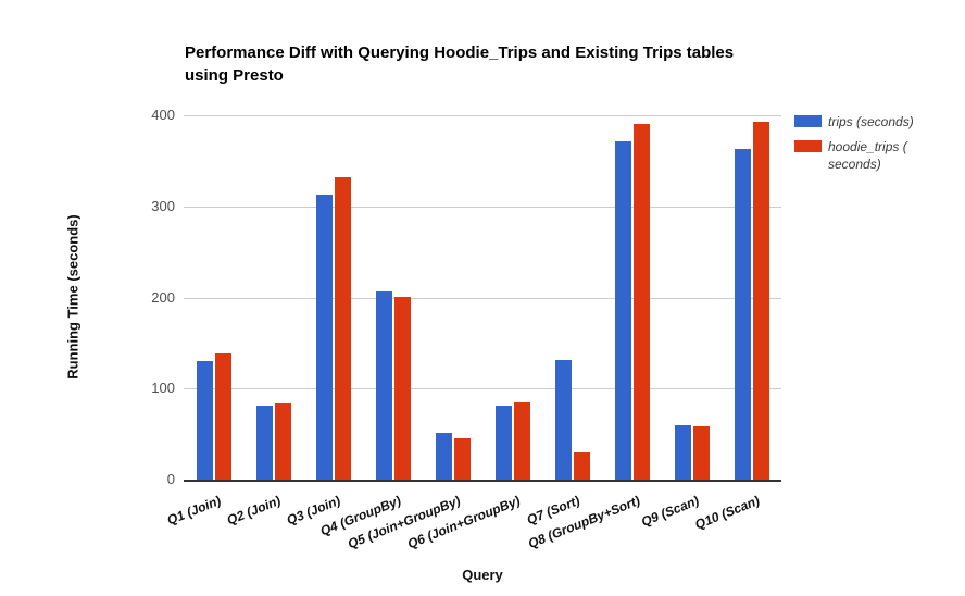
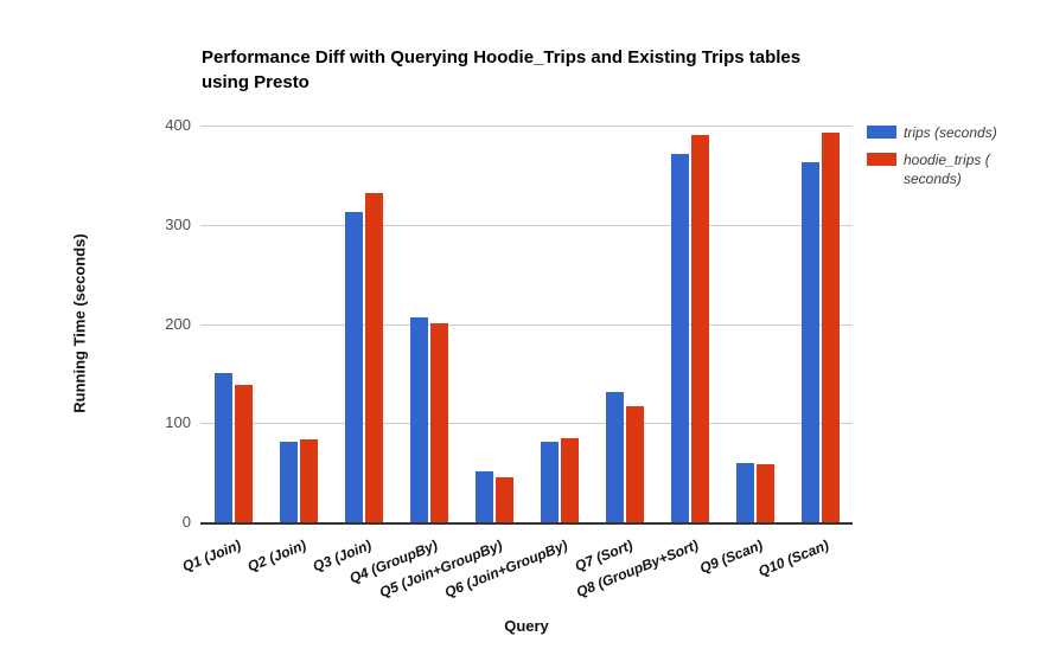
trips (seconds)/Q1 (Join): 130 -> 150
hoodie_trips ( seconds)/Q7 (Sort): 30 -> 120
